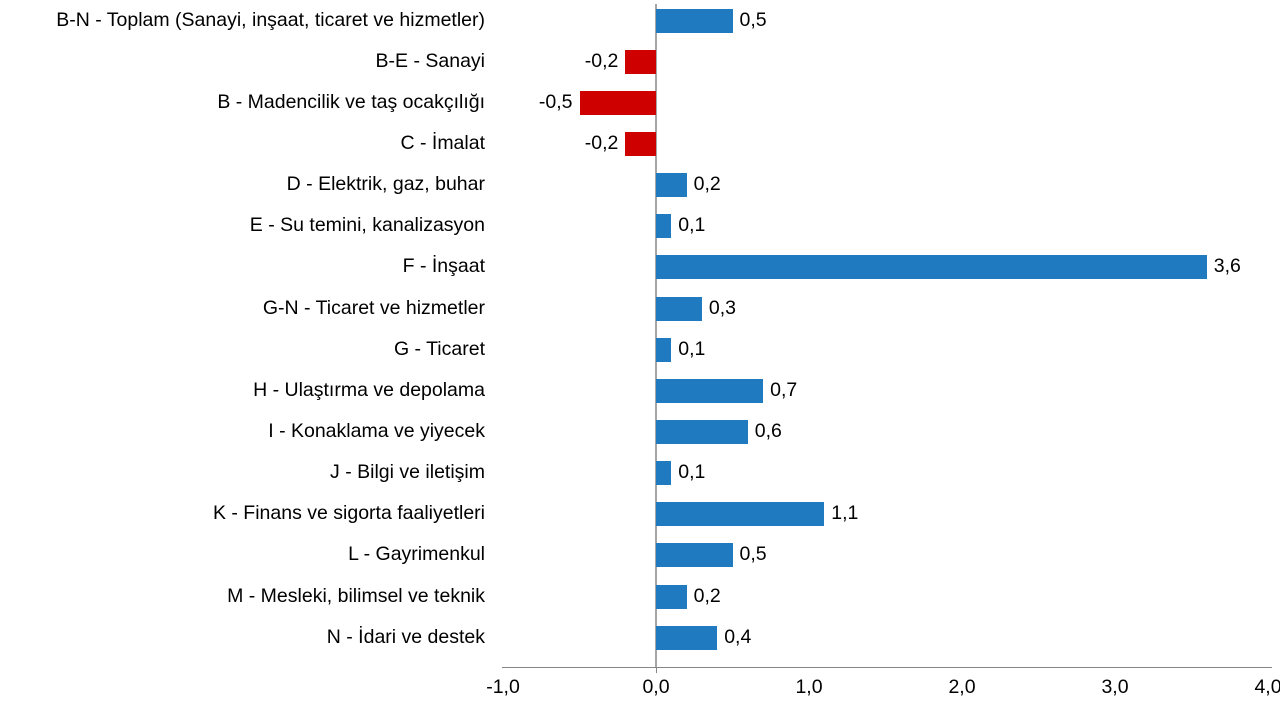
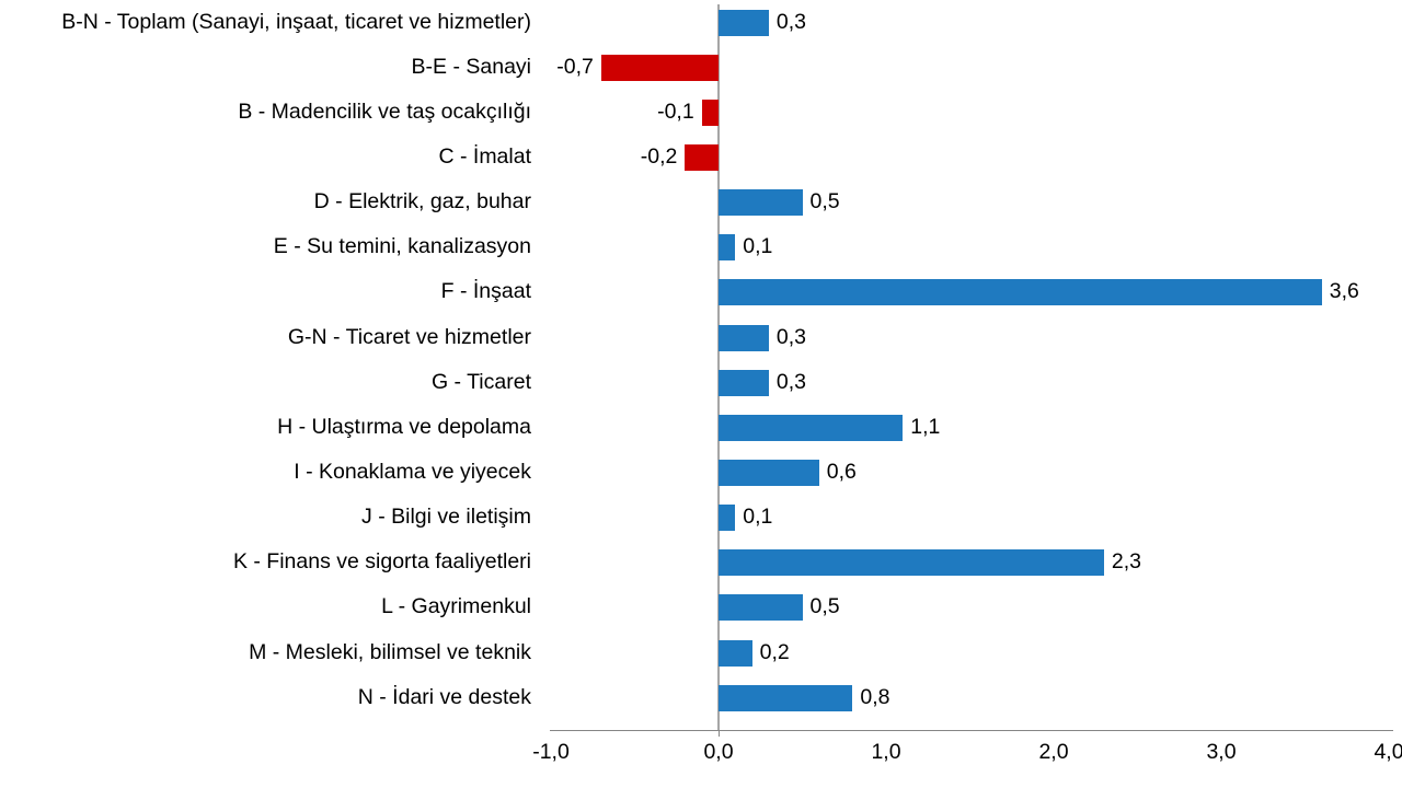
B-N - Toplam (Sanayi, inşaat, ticaret ve hizmetler): 0,5 -> 0,3
B-E - Sanayi: -0,2 -> -0,7
B - Madencilik ve taş ocakçılığı: -0,5 -> -0,1
D - Elektrik, gaz, buhar: 0,2 -> 0,5
G - Ticaret: 0,1 -> 0,3
H - Ulaştırma ve depolama: 0,7 -> 1,1
K - Finans ve sigorta faaliyetleri: 1,1 -> 2,3
N - İdari ve destek: 0,4 -> 0,8
